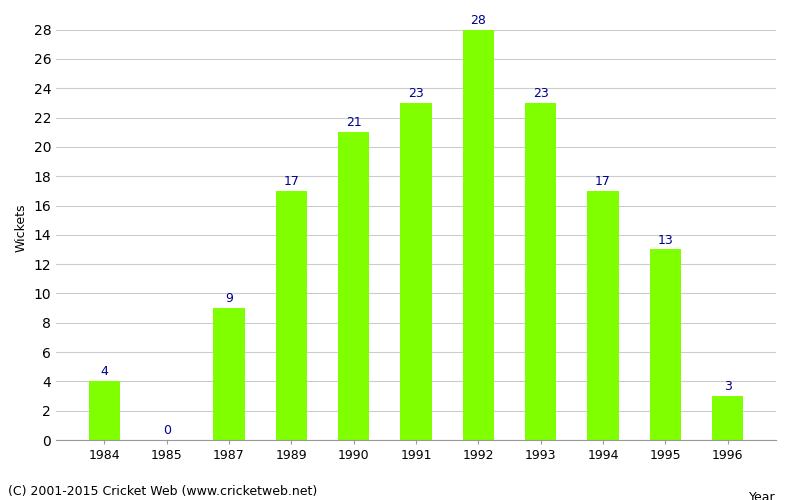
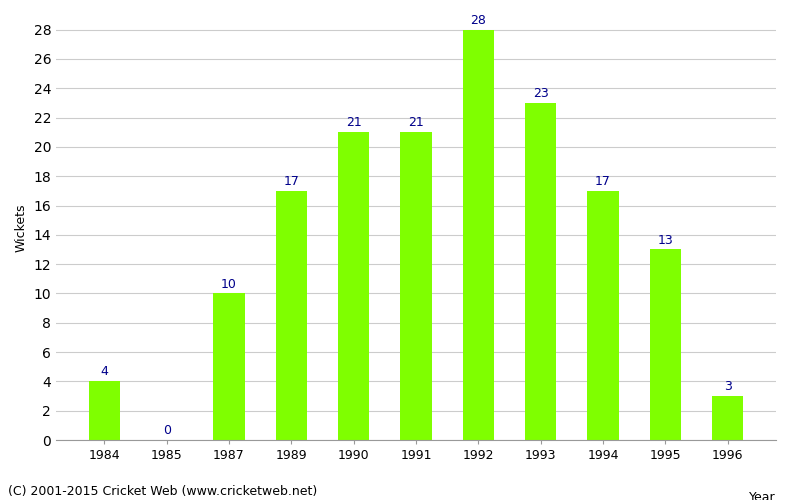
1987: 9 -> 10
1991: 23 -> 21
